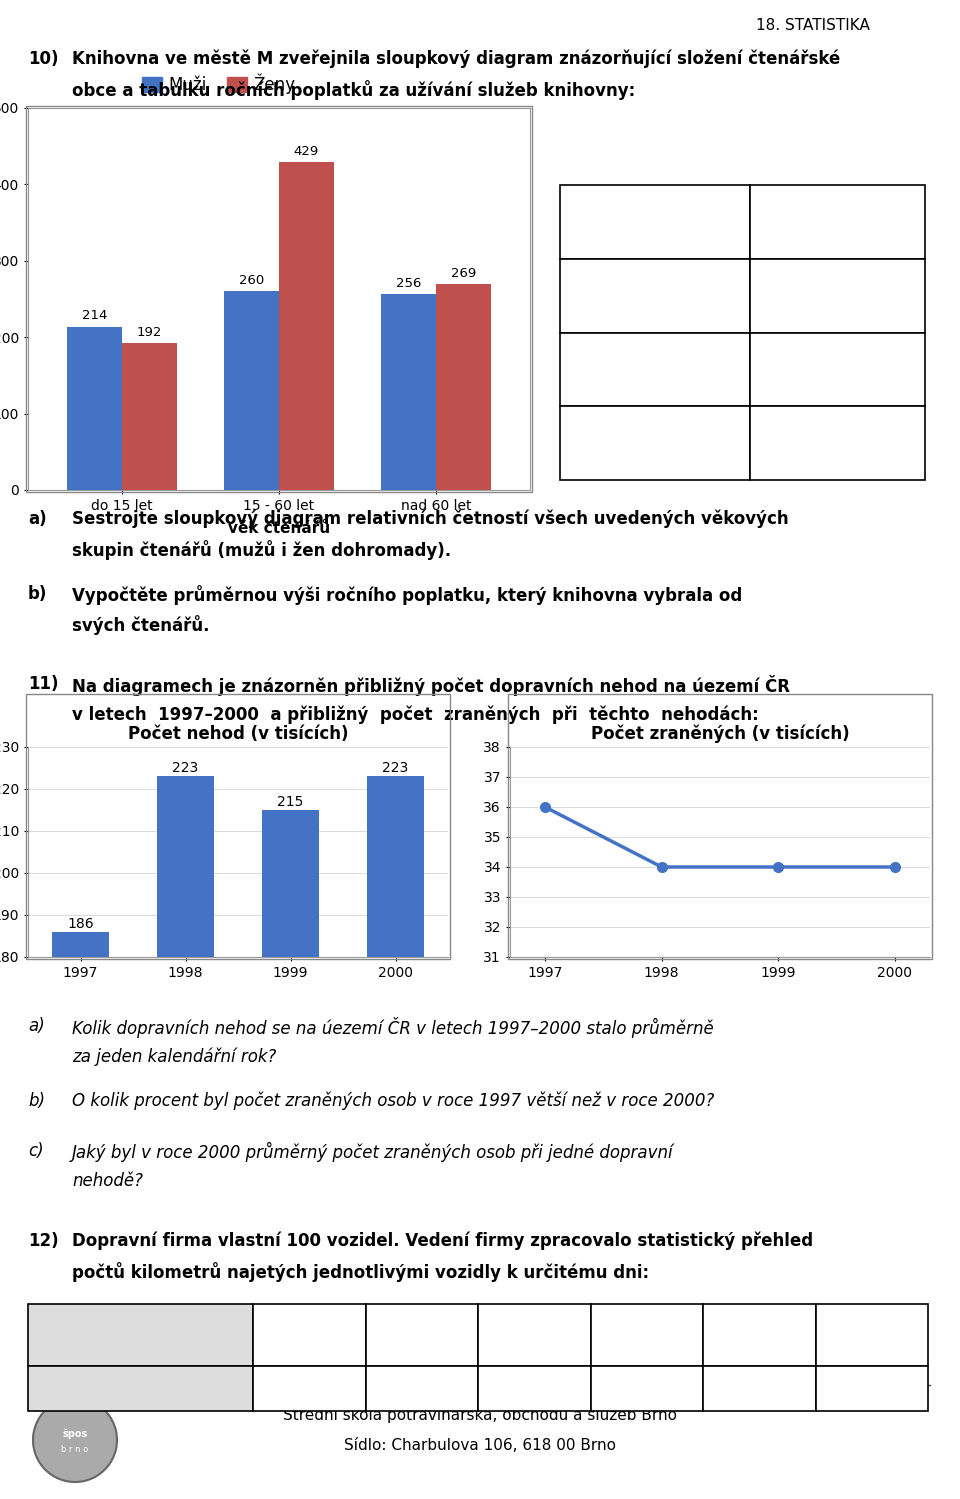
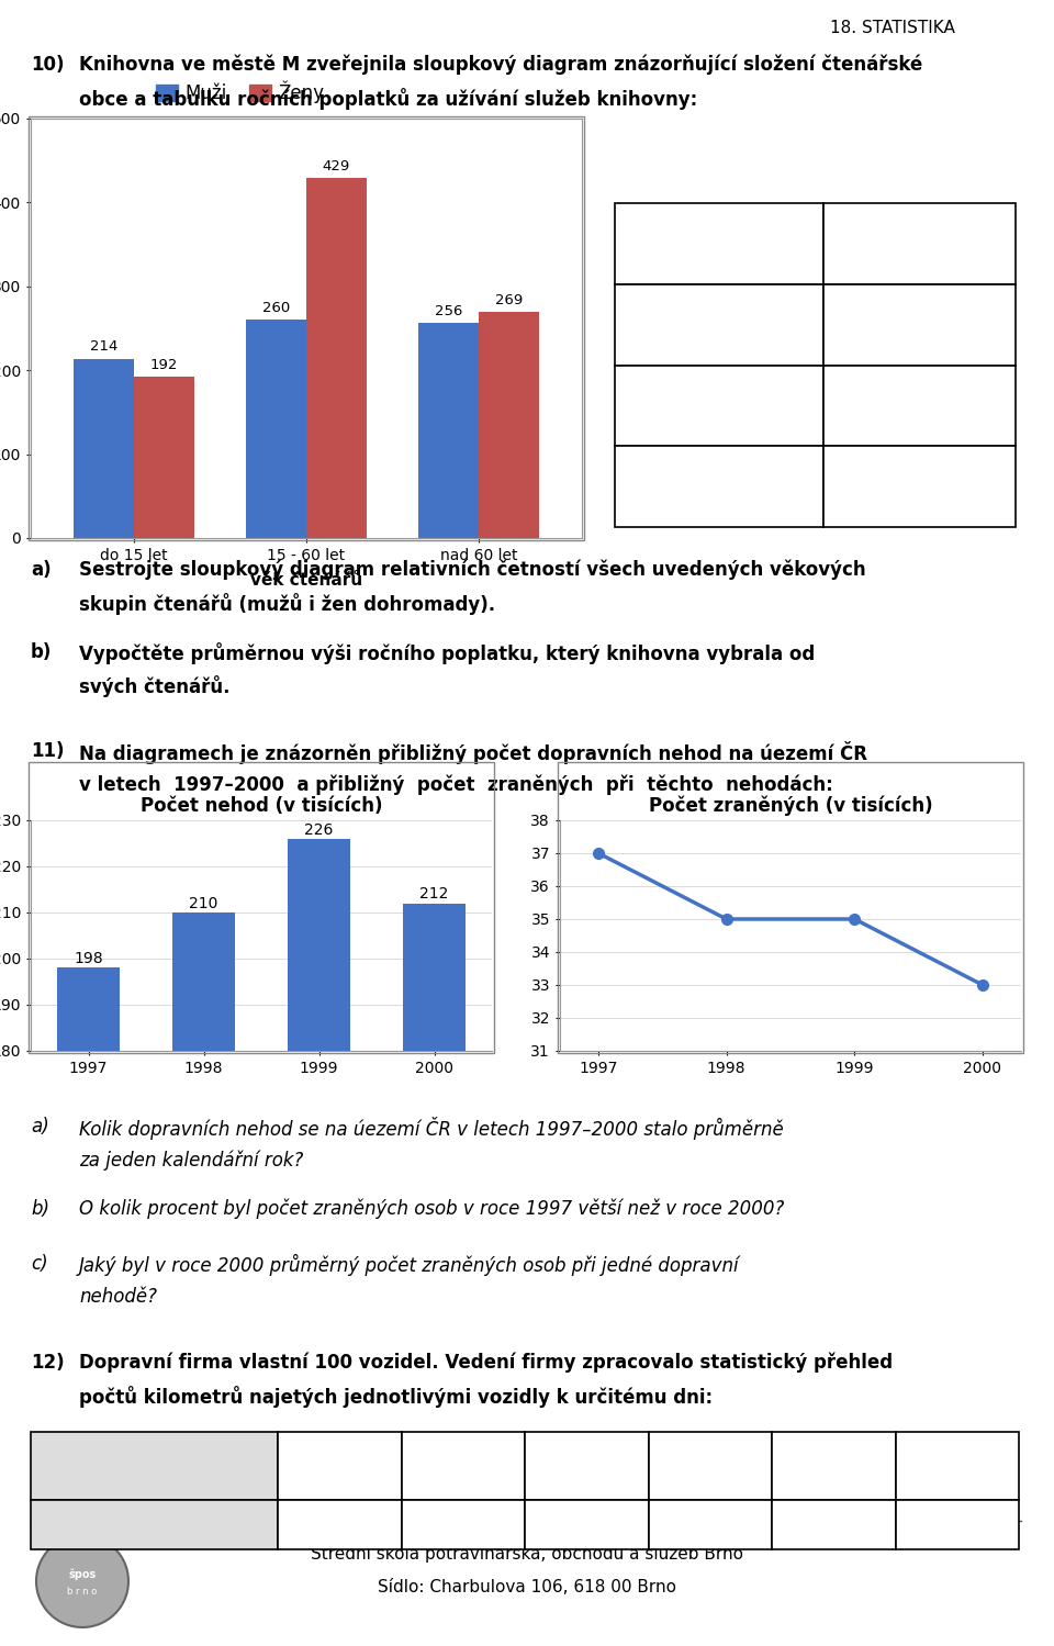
Počet nehod (v tisících)/1997: 186 -> 198
Počet nehod (v tisících)/1998: 223 -> 210
Počet nehod (v tisících)/1999: 215 -> 226
Počet nehod (v tisících)/2000: 223 -> 212
Počet zraněných (v tisících)/1997: 36 -> 37
Počet zraněných (v tisících)/1998: 34 -> 35
Počet zraněných (v tisících)/1999: 34 -> 35
Počet zraněných (v tisících)/2000: 34 -> 33
